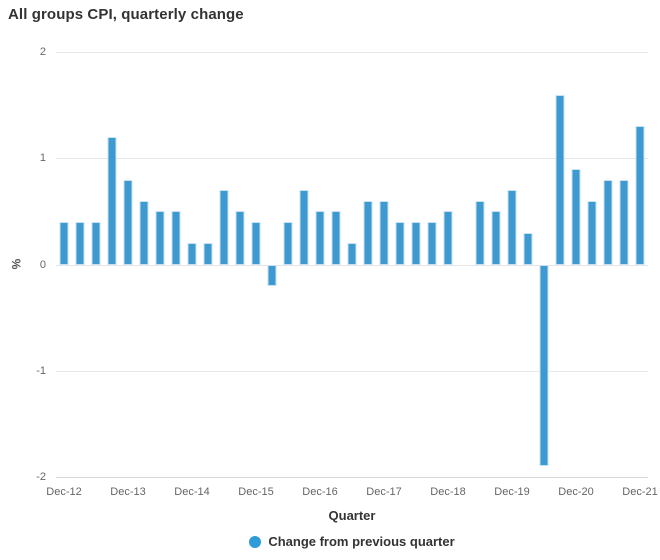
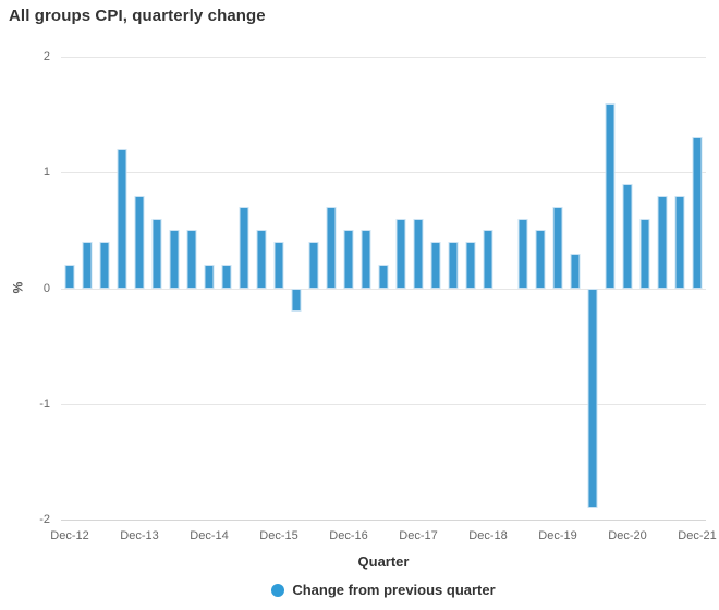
Dec-12: 0.4 -> 0.2
